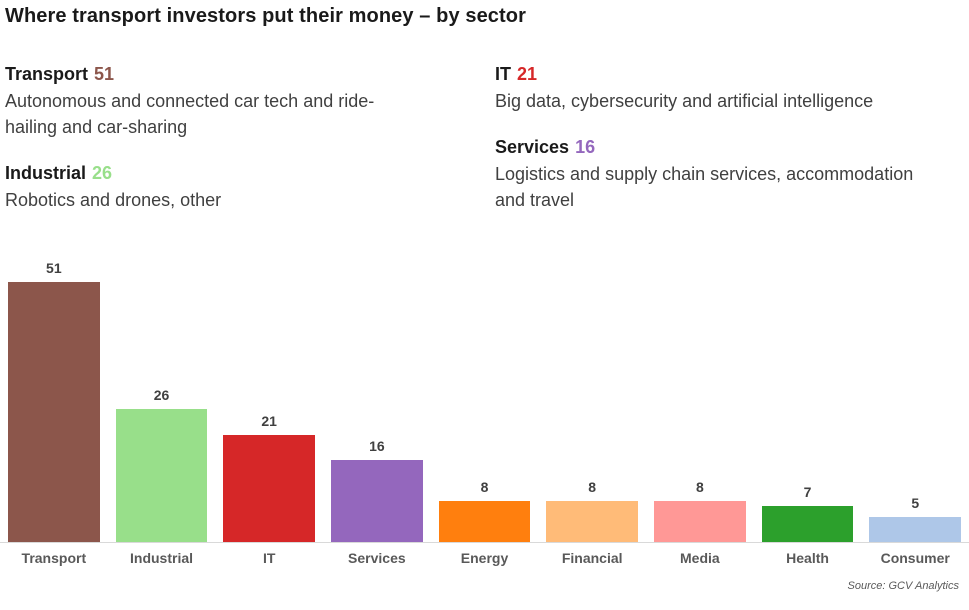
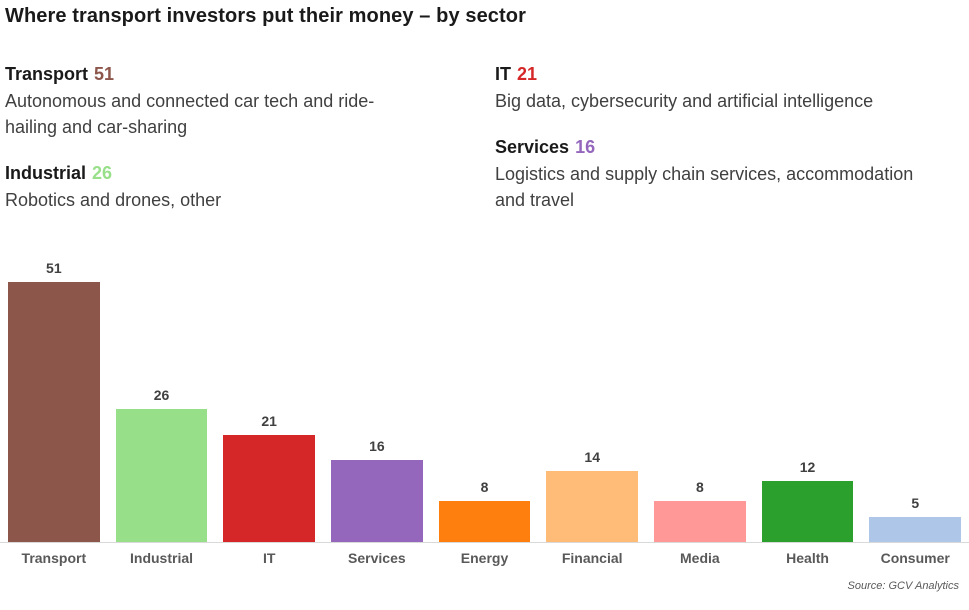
Financial: 8 -> 14
Health: 7 -> 12
